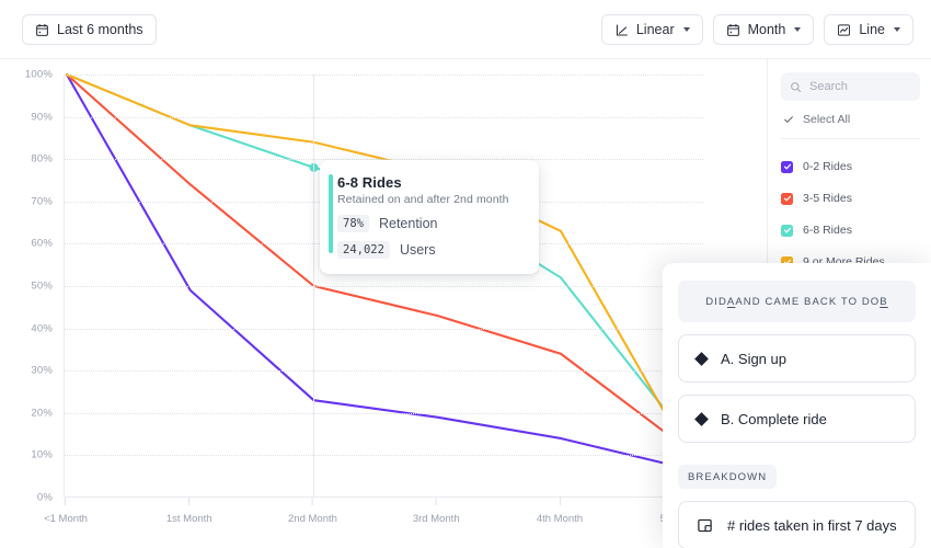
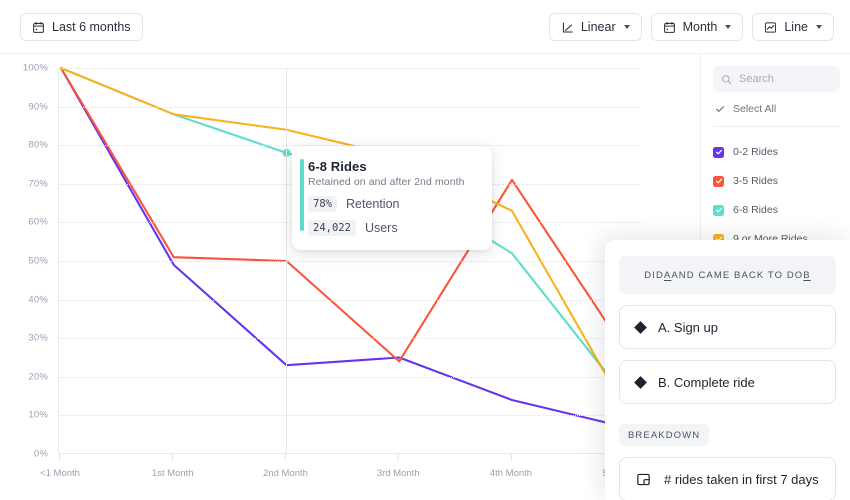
3-5 Rides/1st Month: 74% -> 51%
0-2 Rides/3rd Month: 19% -> 25%
3-5 Rides/3rd Month: 43% -> 24%
3-5 Rides/4th Month: 34% -> 71%
3-5 Rides/5th Month: 12% -> 27%
